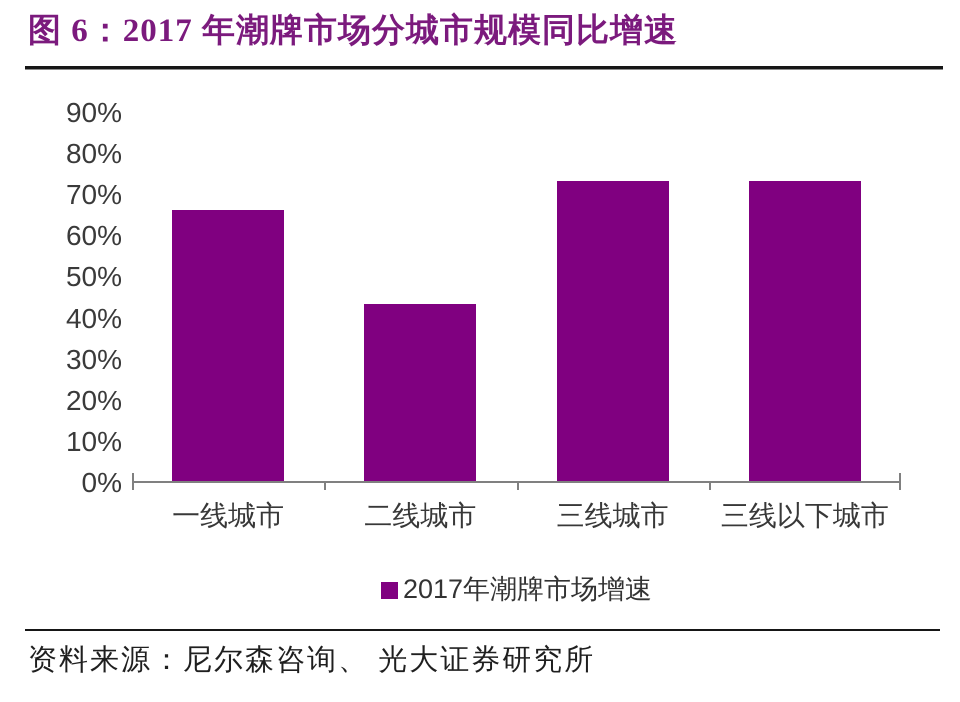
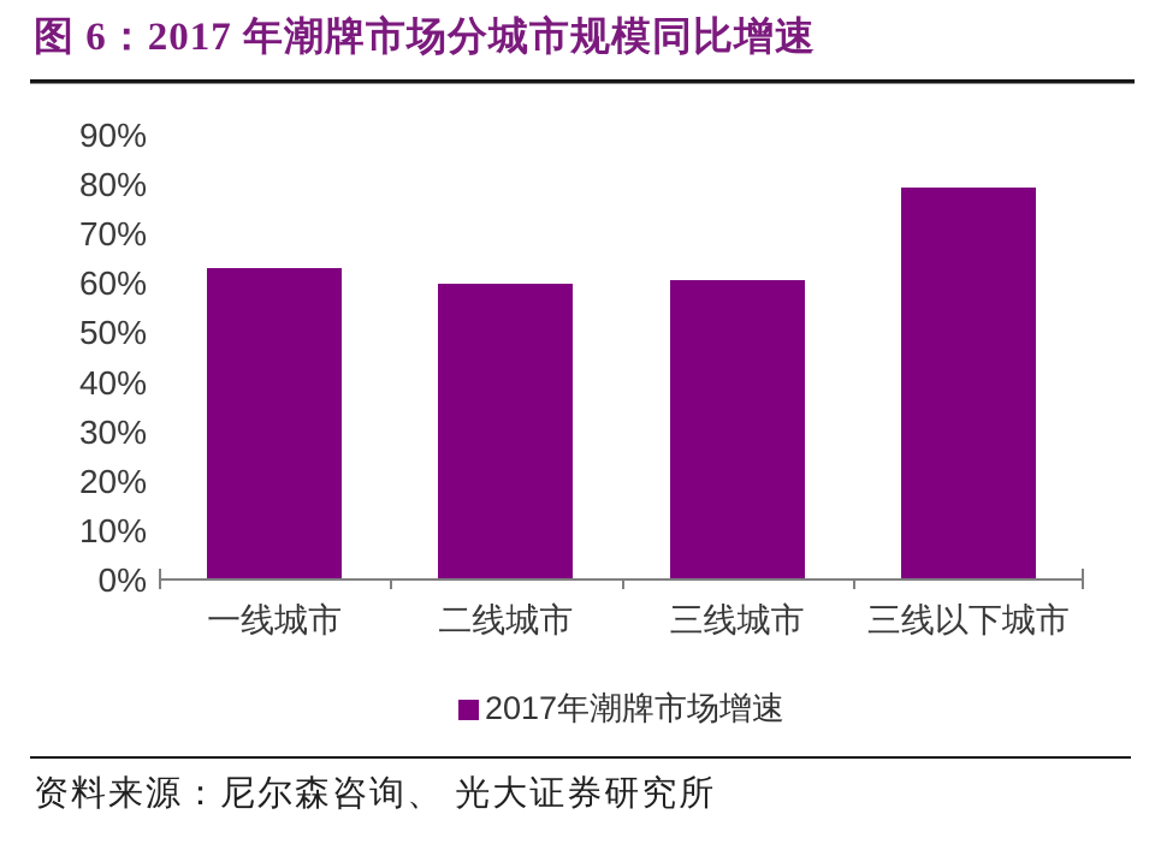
一线城市: 66% -> 63%
二线城市: 43% -> 60%
三线城市: 73% -> 60%
三线以下城市: 73% -> 79%
